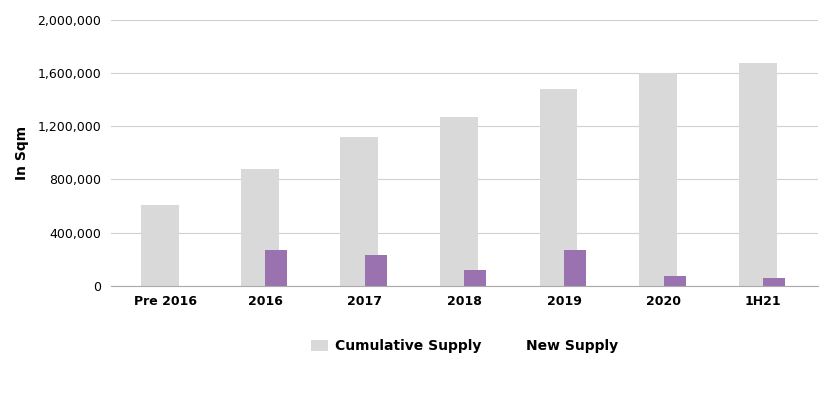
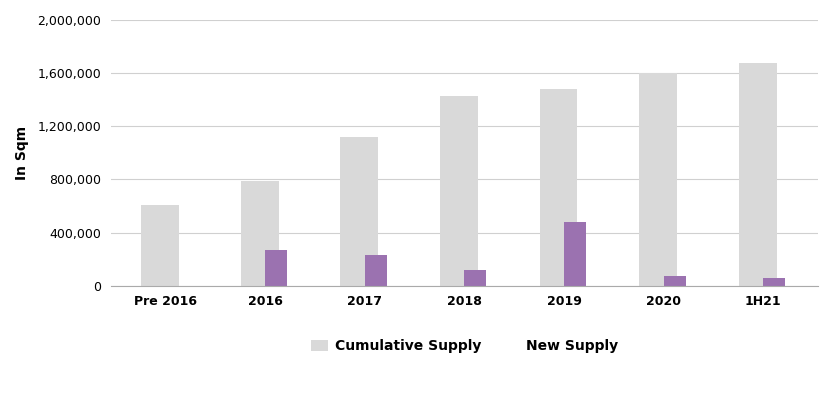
Cumulative Supply/2016: 880,000 -> 790,000
Cumulative Supply/2018: 1,270,000 -> 1,430,000
New Supply/2019: 270,000 -> 480,000
